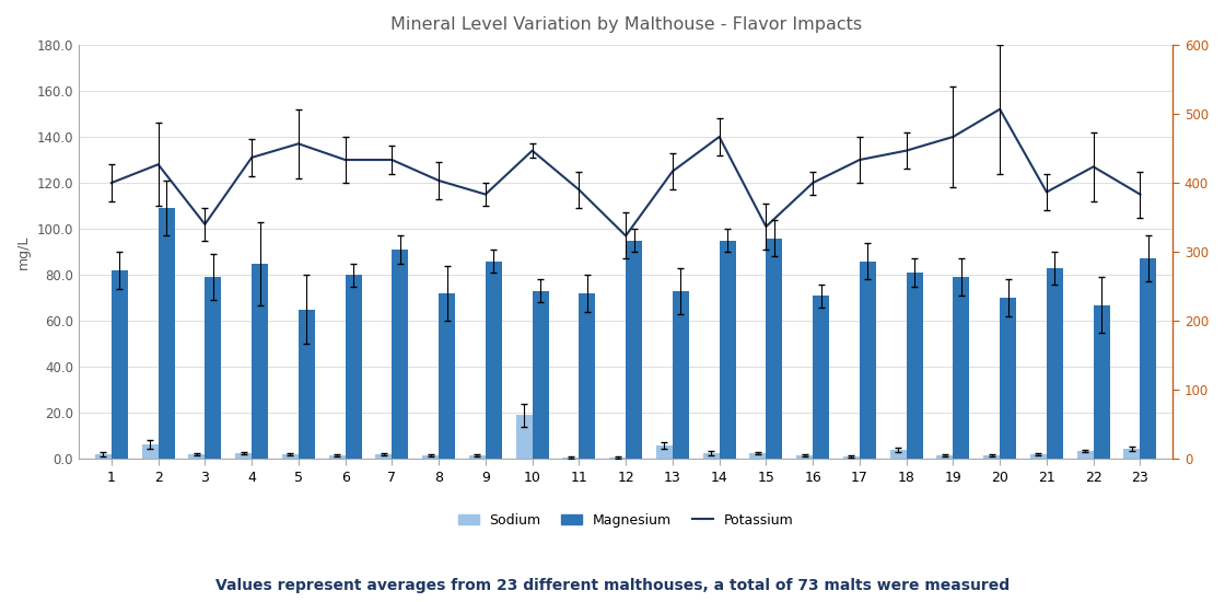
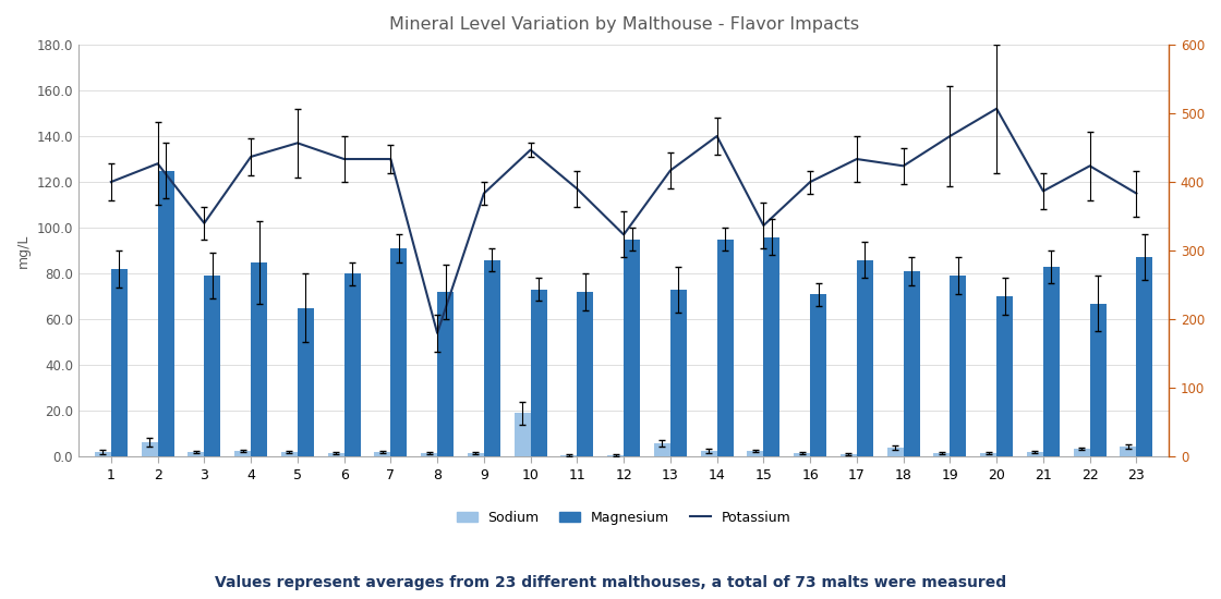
Magnesium/2: 109 -> 125
Potassium/8: 121 -> 54
Potassium/18: 134 -> 127
